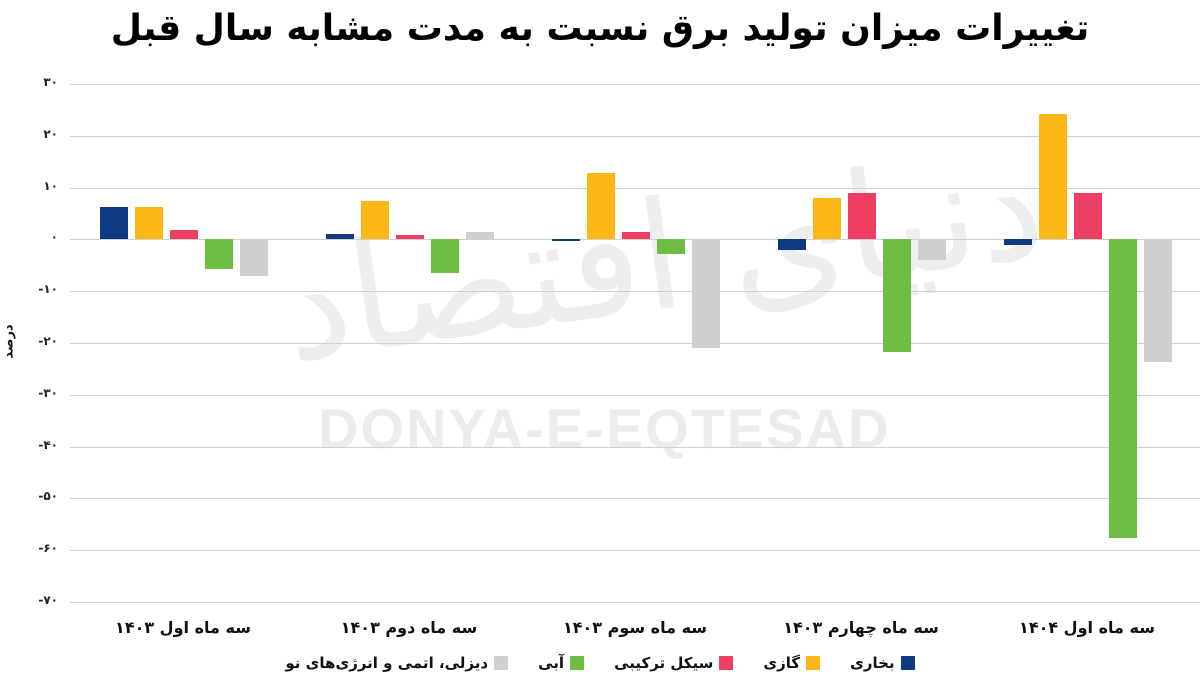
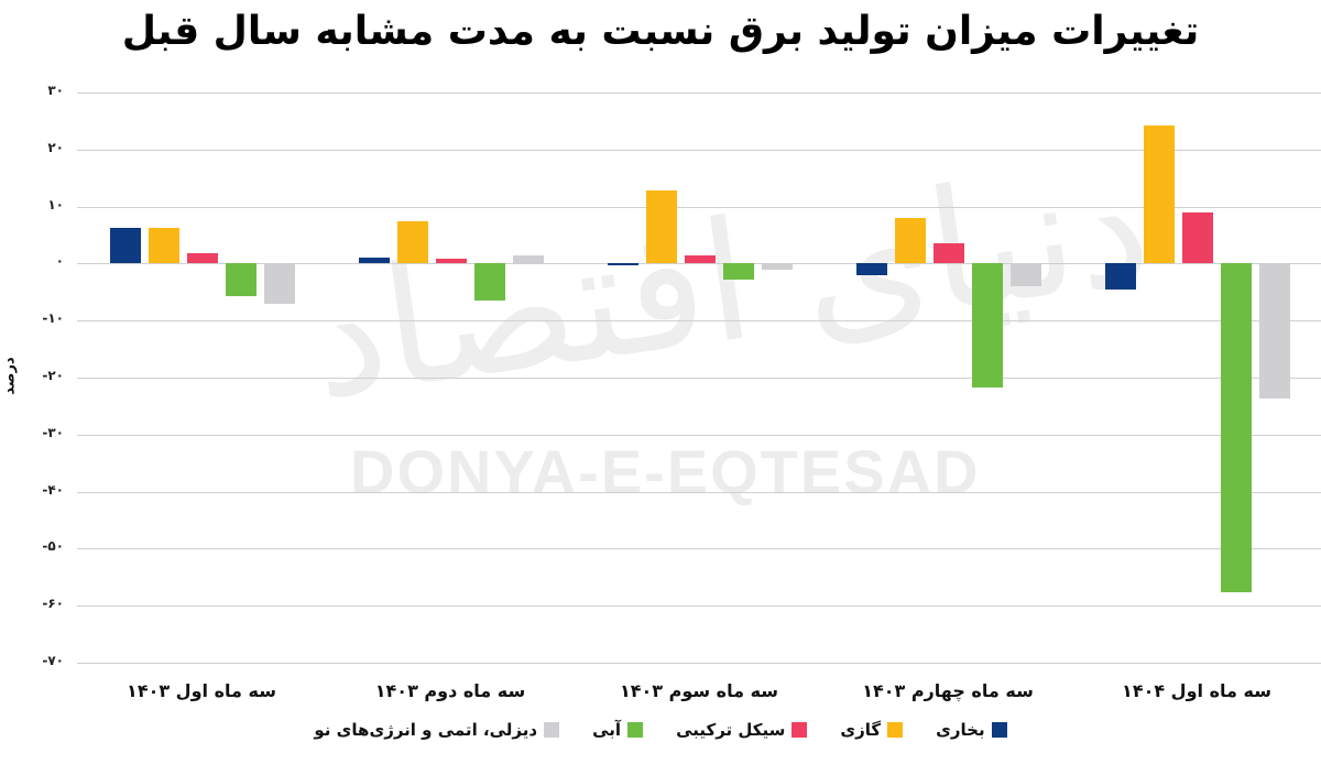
دیزلی، اتمی و انرژی‌های نو/سه ماه سوم ۱۴۰۳: -21 -> -1
سیکل ترکیبی/سه ماه چهارم ۱۴۰۳: 9 -> 4
بخاری/سه ماه اول ۱۴۰۴: -1 -> -5
